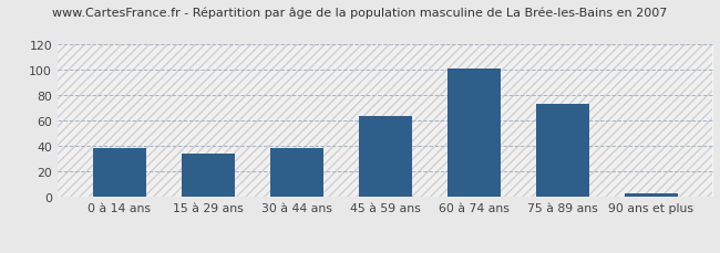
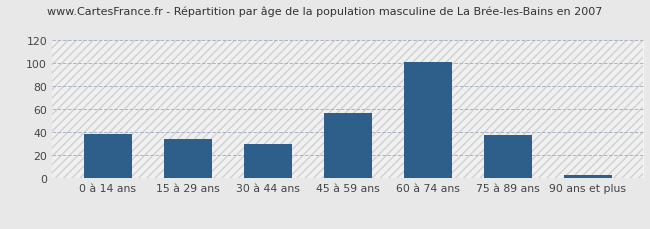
30 à 44 ans: 39 -> 30
45 à 59 ans: 64 -> 57
75 à 89 ans: 73 -> 38
